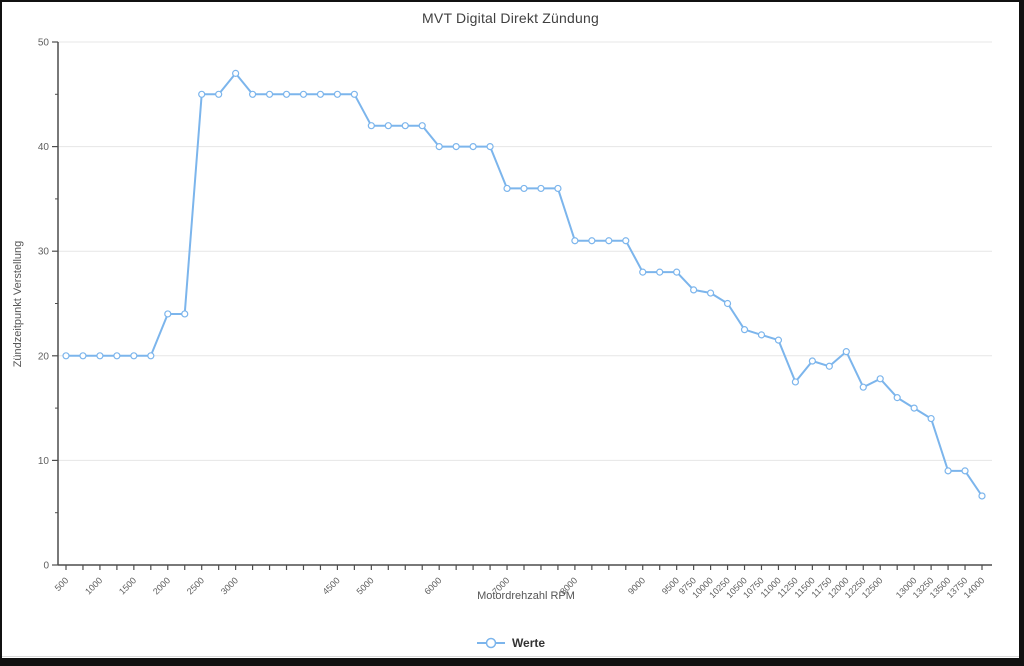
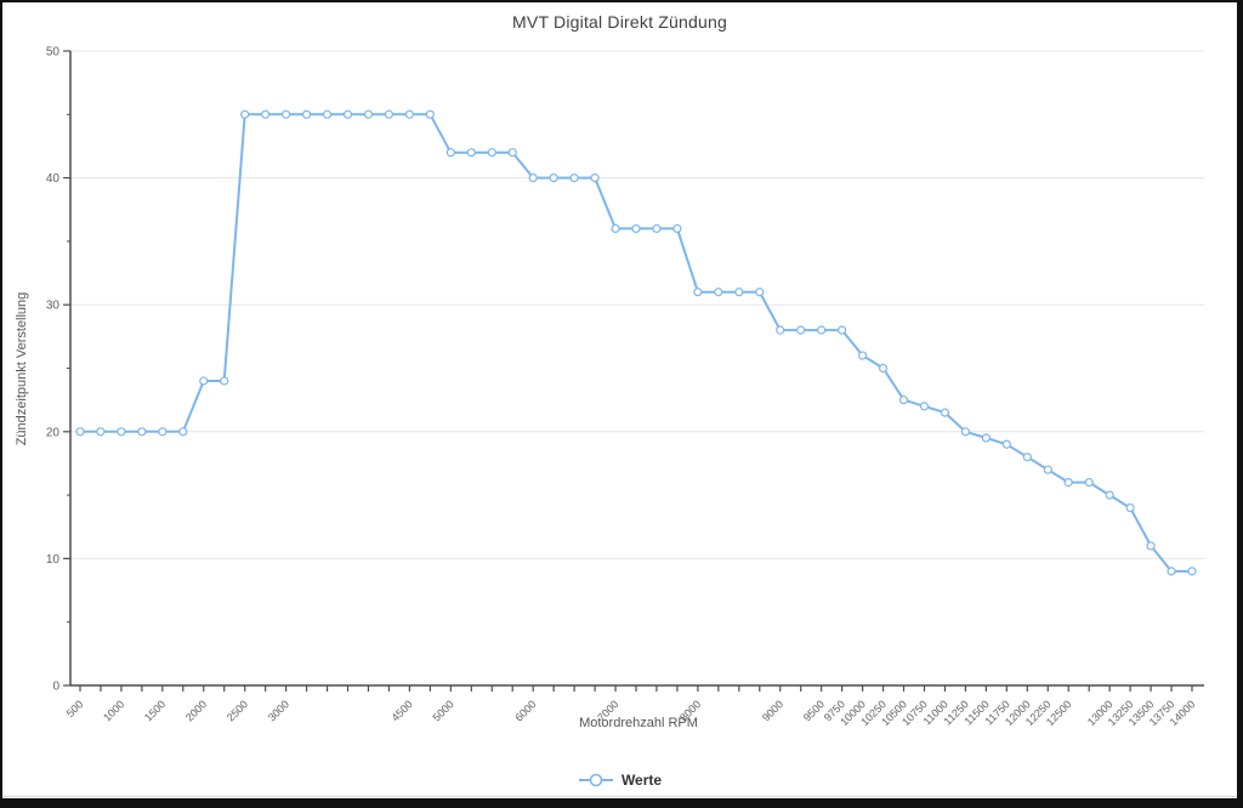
3000: 47.0 -> 45.0
9750: 26.3 -> 28.0
11250: 17.5 -> 20.0
12000: 20.4 -> 18.0
12500: 17.8 -> 16.0
13500: 9.0 -> 11.0
14000: 6.6 -> 9.0
